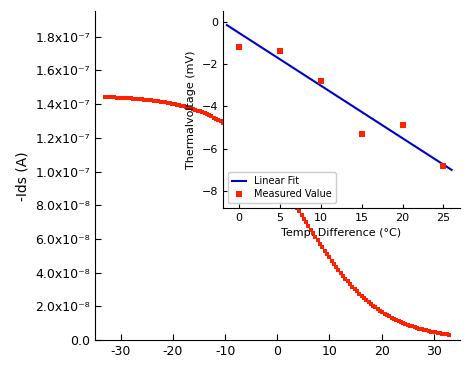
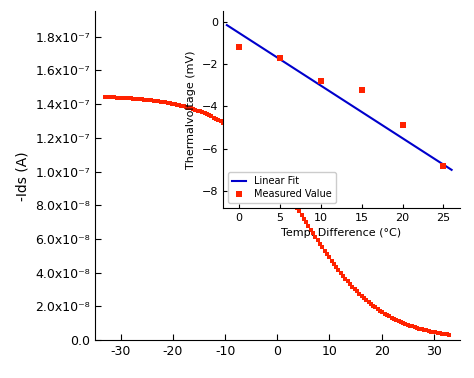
5: -1.4 -> -1.7
15: -5.3 -> -3.2
